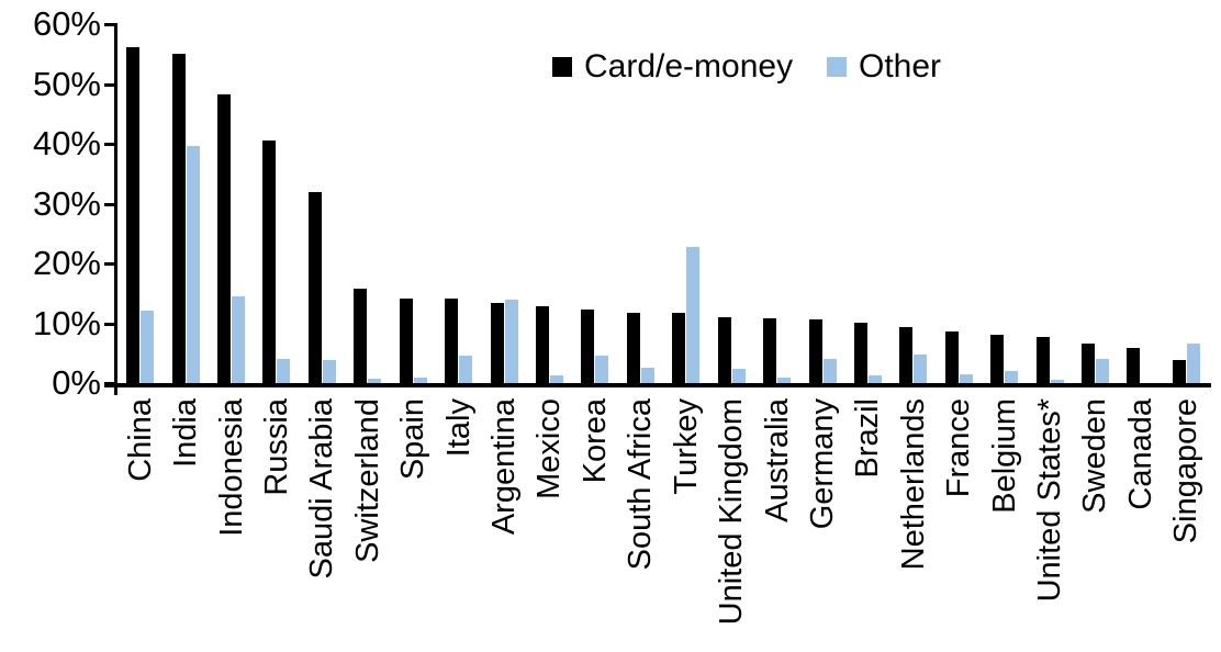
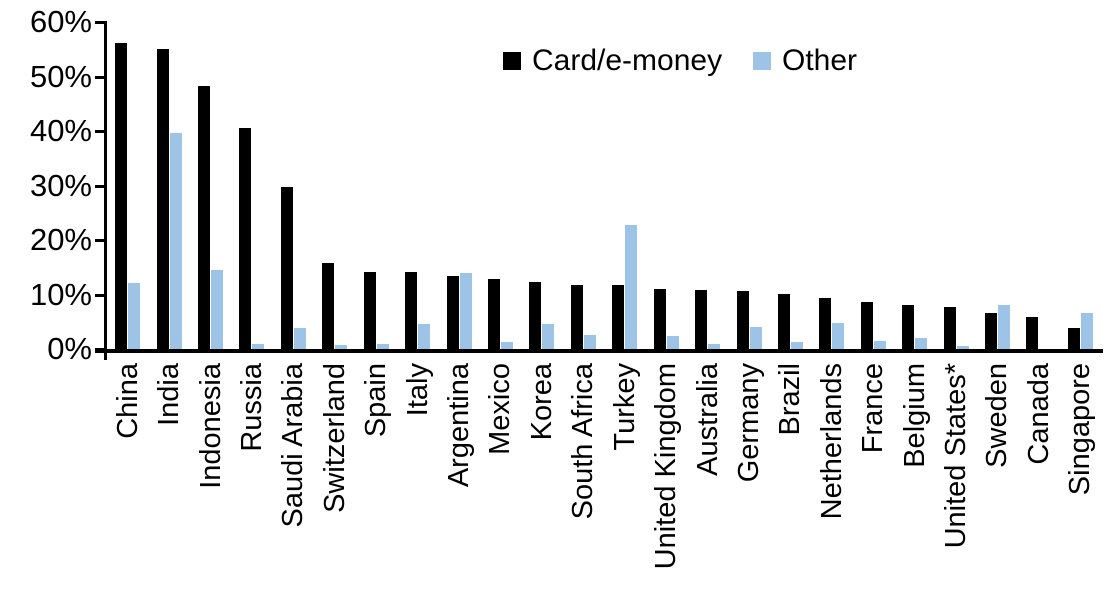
Other/Russia: 4% -> 1%
Card/e-money/Saudi Arabia: 32% -> 30%
Other/Sweden: 4% -> 8%
